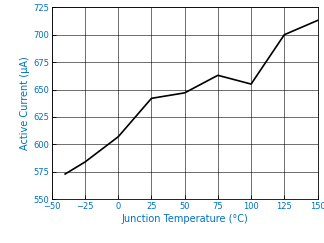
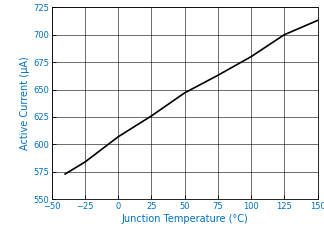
25: 642 -> 626
100: 655 -> 680
